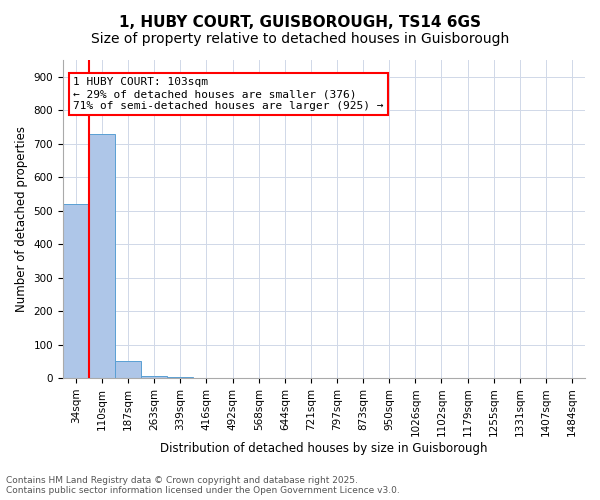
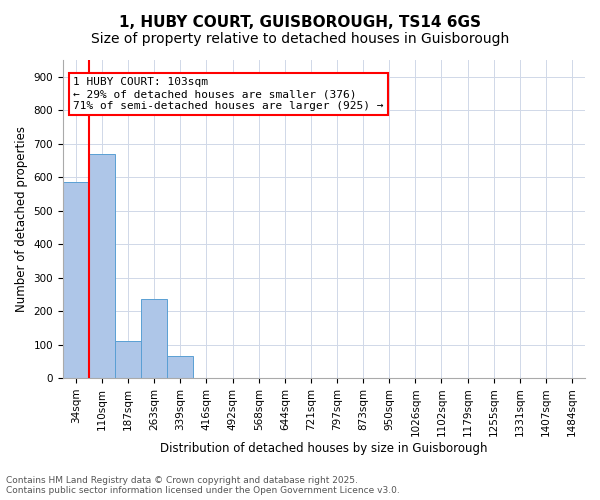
34sqm: 520 -> 585
110sqm: 730 -> 670
187sqm: 50 -> 110
263sqm: 5 -> 235
339sqm: 2 -> 65
